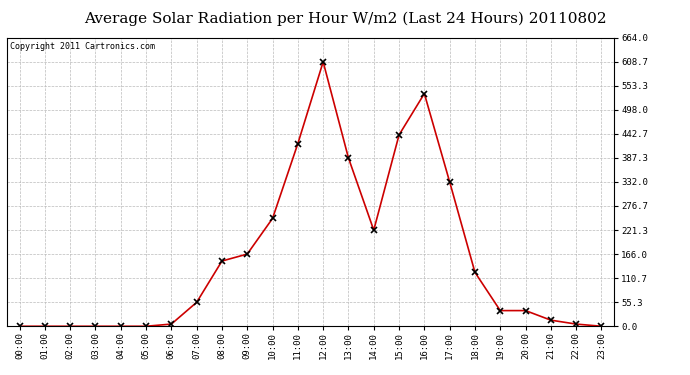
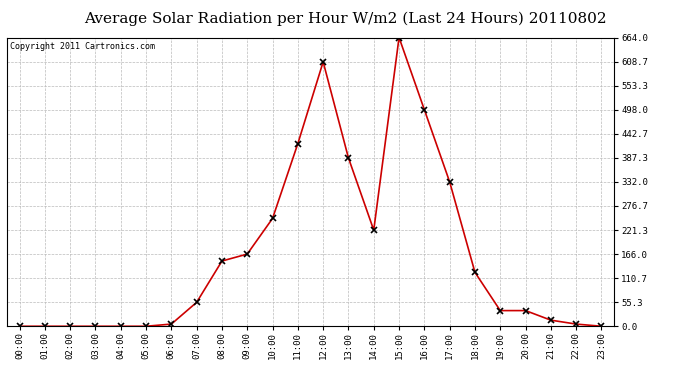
15:00: 440 -> 664
16:00: 535 -> 498
